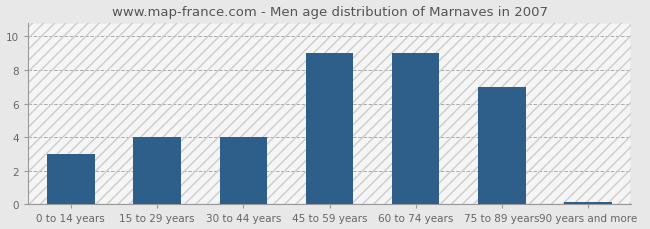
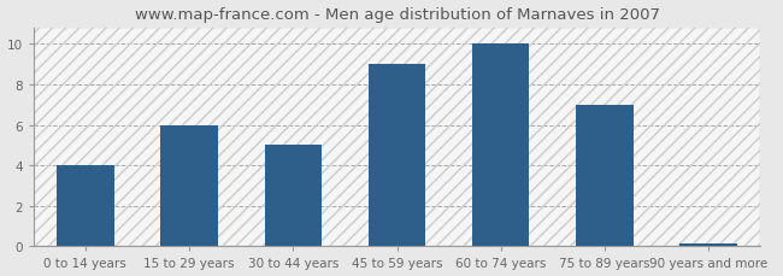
0 to 14 years: 3.0 -> 4.0
15 to 29 years: 4.0 -> 6.0
30 to 44 years: 4.0 -> 5.0
60 to 74 years: 9.0 -> 10.0
